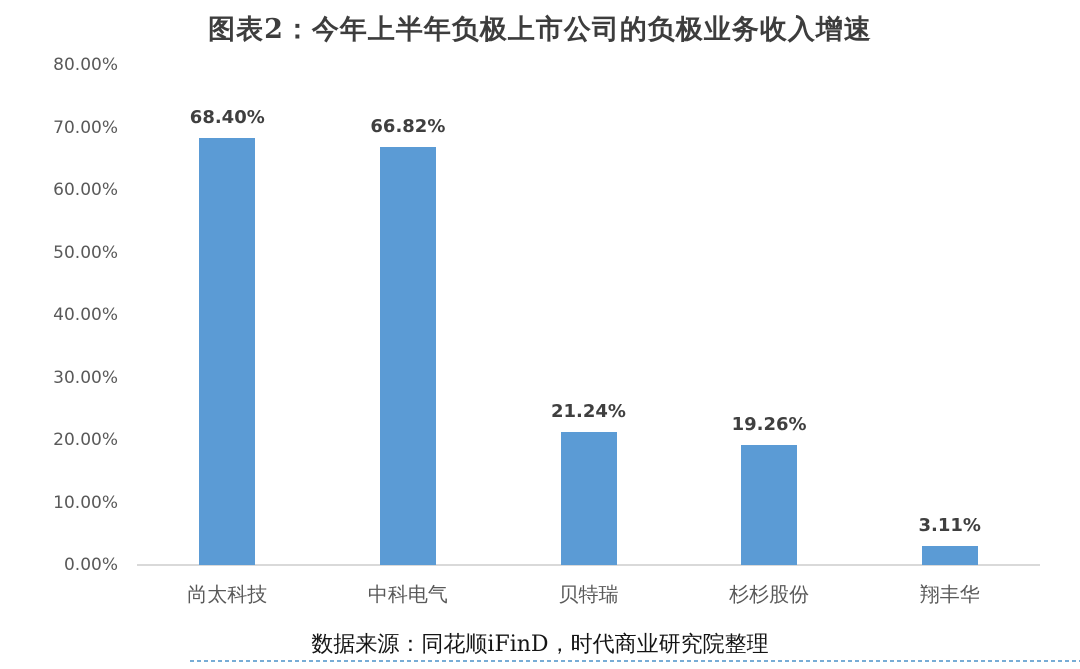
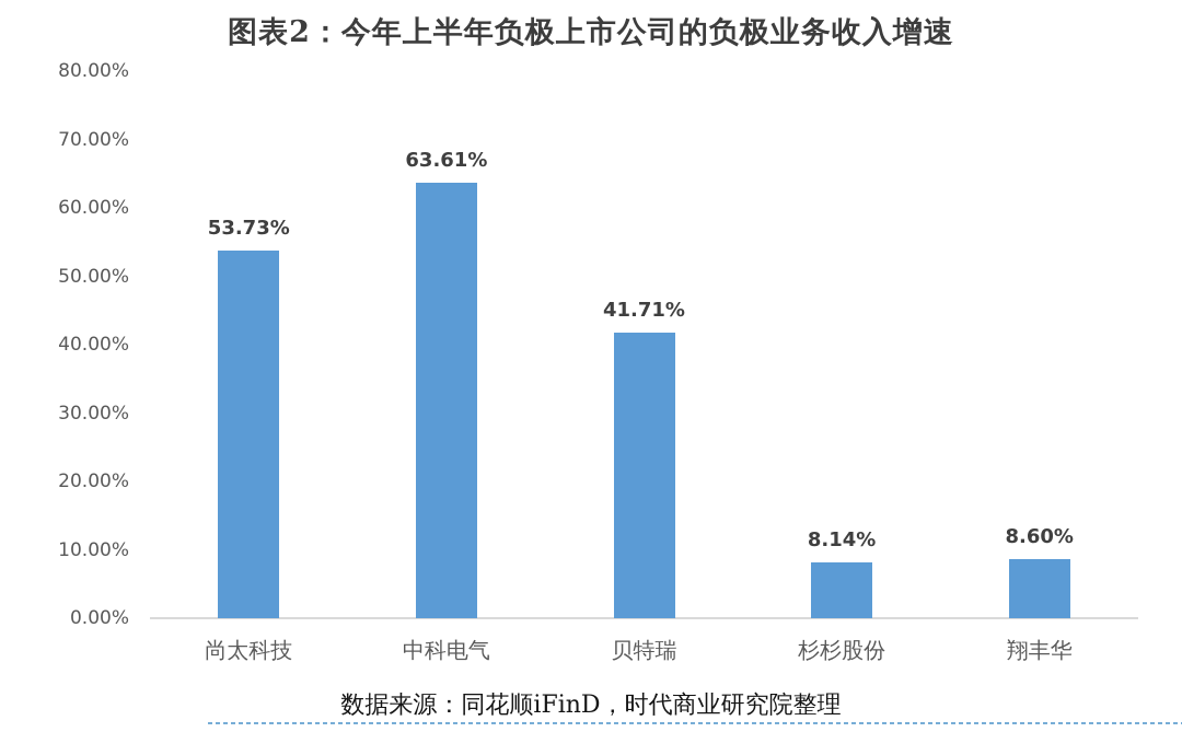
尚太科技: 68.40% -> 53.73%
中科电气: 66.82% -> 63.61%
贝特瑞: 21.24% -> 41.71%
杉杉股份: 19.26% -> 8.14%
翔丰华: 3.11% -> 8.60%
